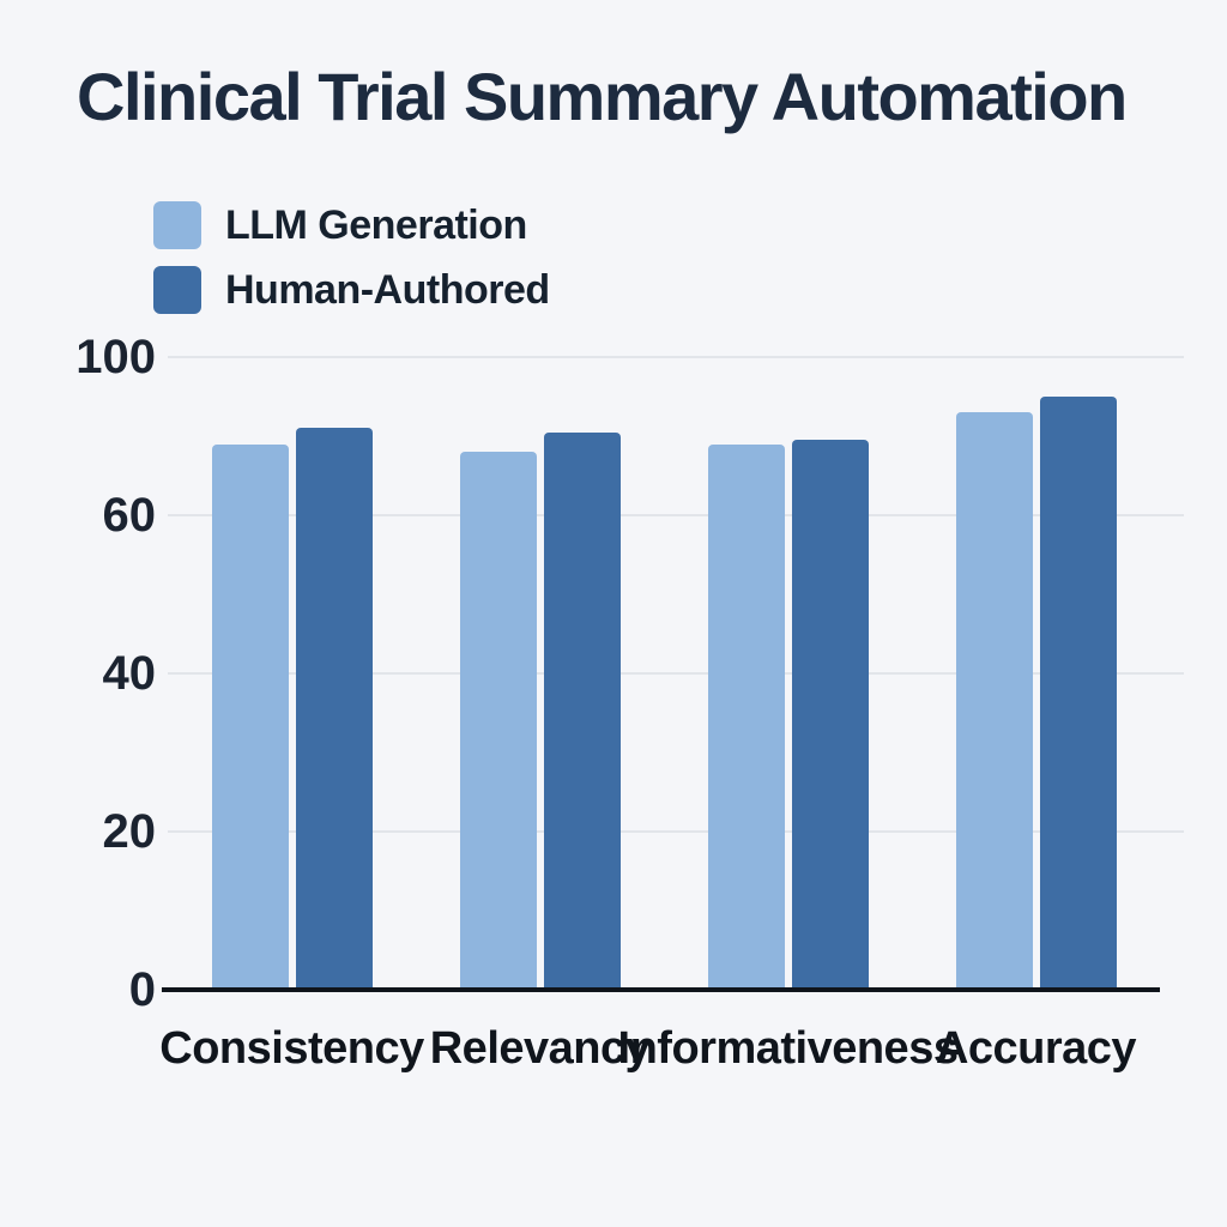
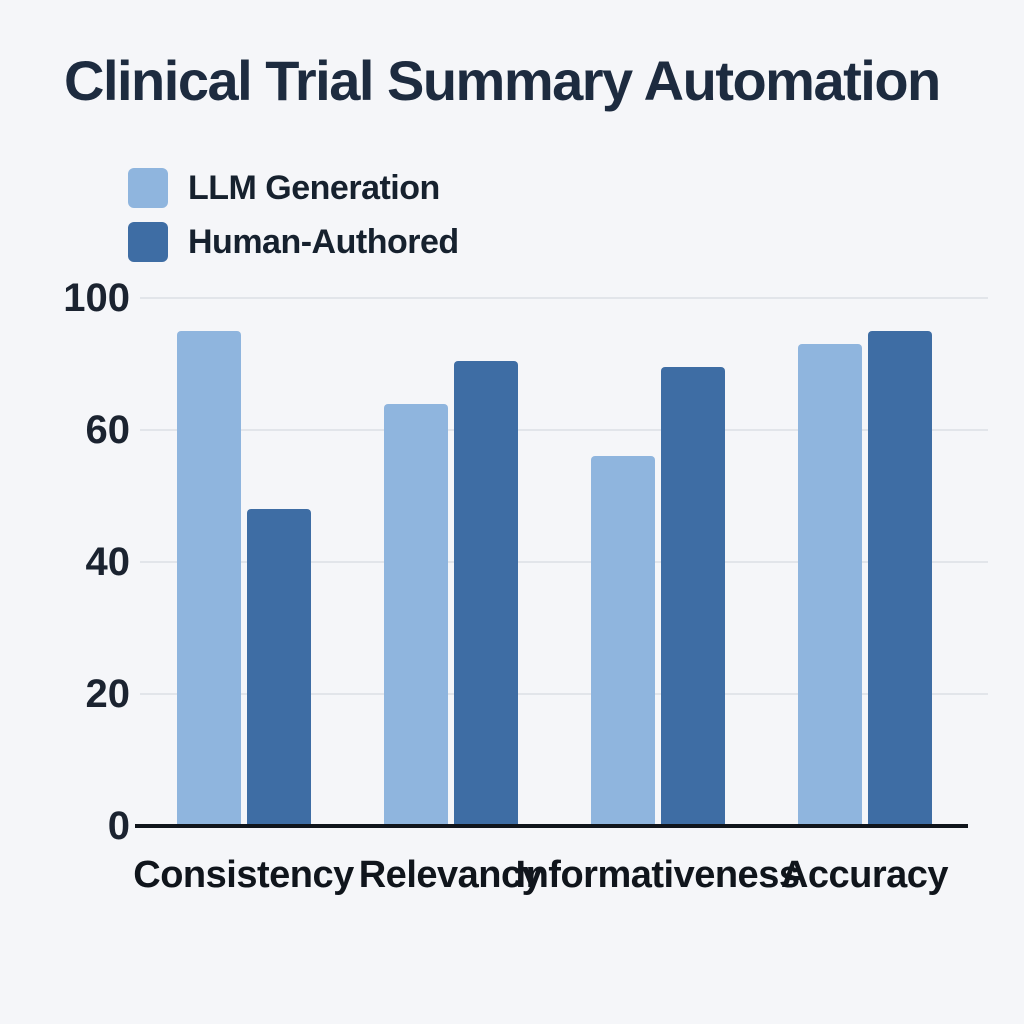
LLM Generation/Consistency: 69 -> 75
Human-Authored/Consistency: 71 -> 48
LLM Generation/Relevancy: 68 -> 64
LLM Generation/Informativeness: 69 -> 56
